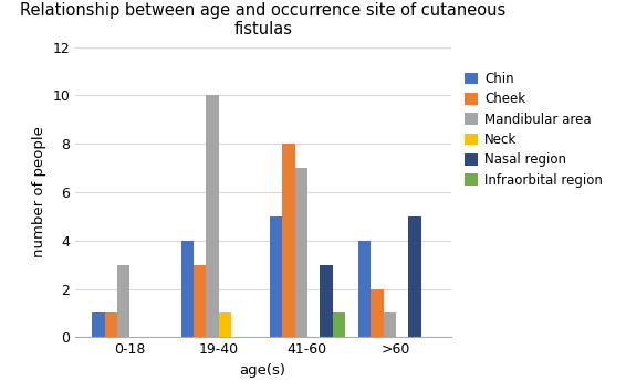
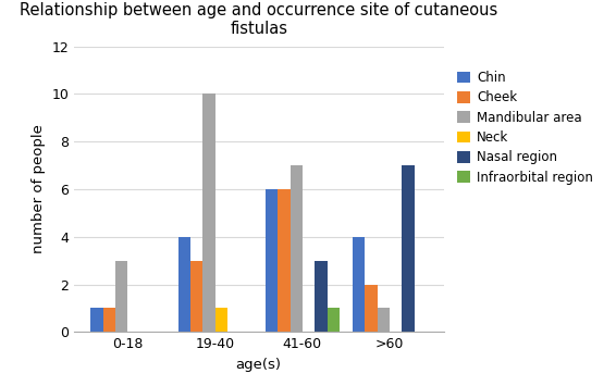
Chin/41-60: 5 -> 6
Cheek/41-60: 8 -> 6
Nasal region/>60: 5 -> 7
